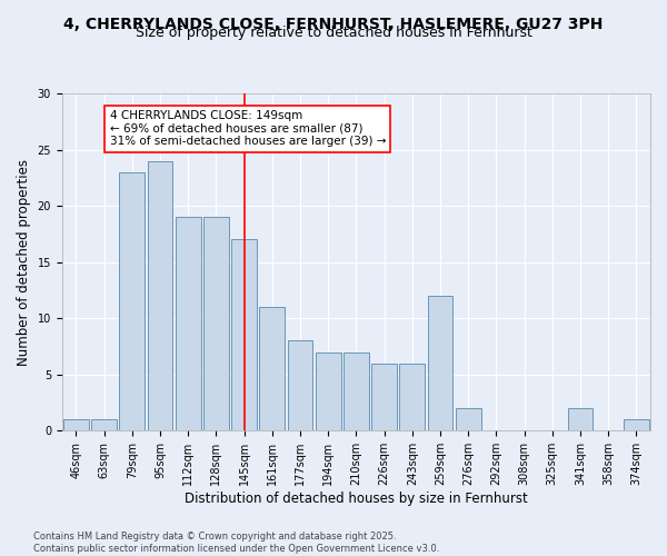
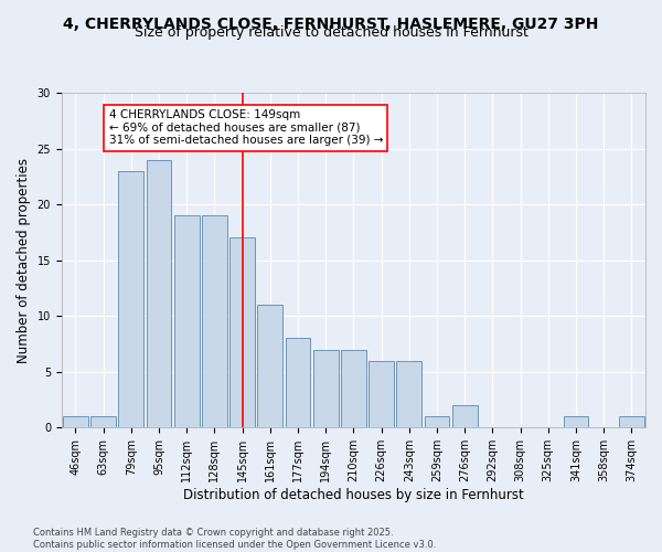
259sqm: 12 -> 1
341sqm: 2 -> 1
